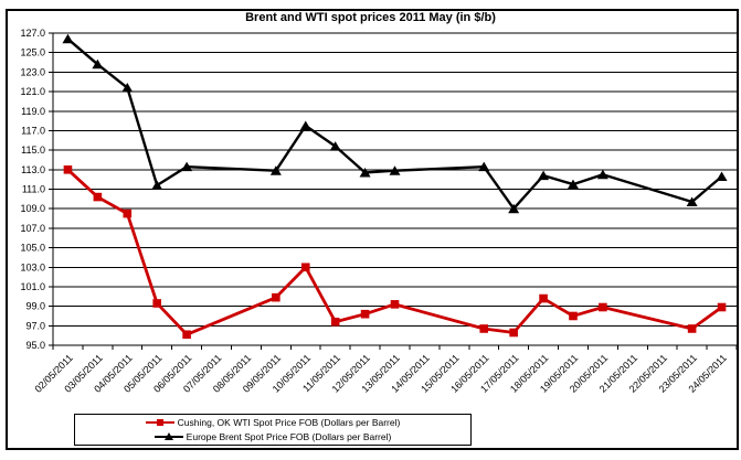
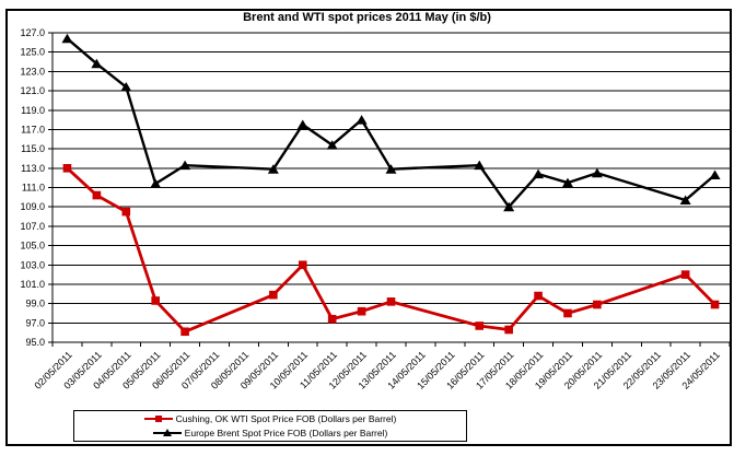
Europe Brent Spot Price FOB (Dollars per Barrel)/12/05/2011: 113 -> 118
Cushing, OK WTI Spot Price FOB (Dollars per Barrel)/23/05/2011: 97 -> 102
